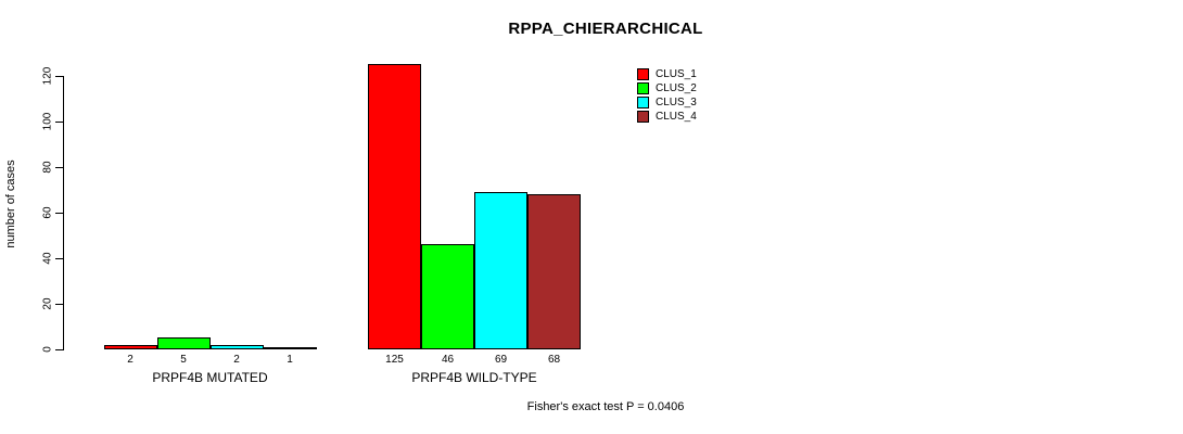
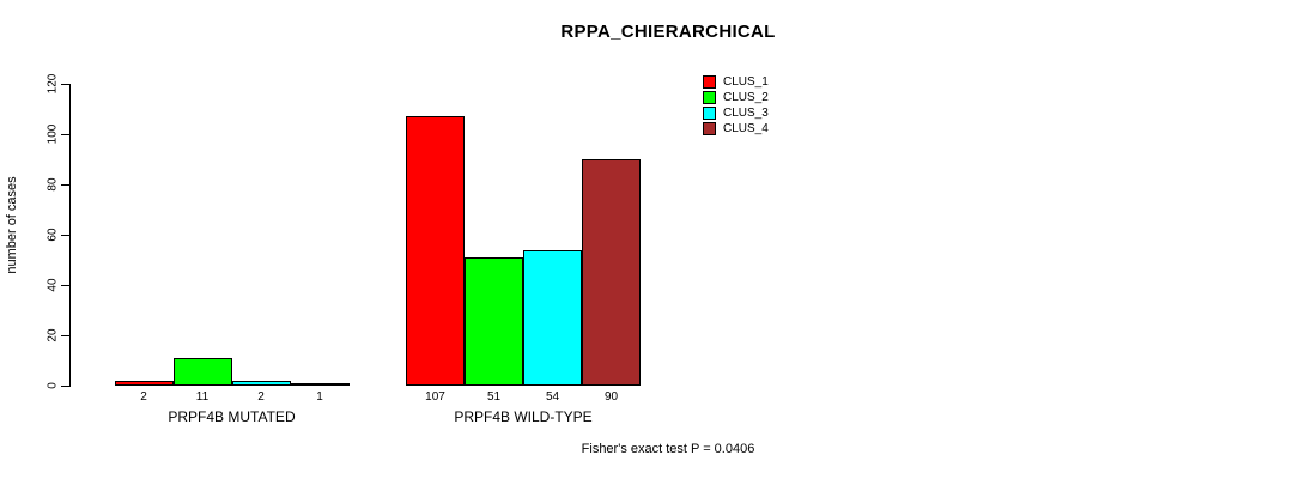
CLUS_2/PRPF4B MUTATED: 5 -> 11
CLUS_1/PRPF4B WILD-TYPE: 125 -> 107
CLUS_2/PRPF4B WILD-TYPE: 46 -> 51
CLUS_3/PRPF4B WILD-TYPE: 69 -> 54
CLUS_4/PRPF4B WILD-TYPE: 68 -> 90
